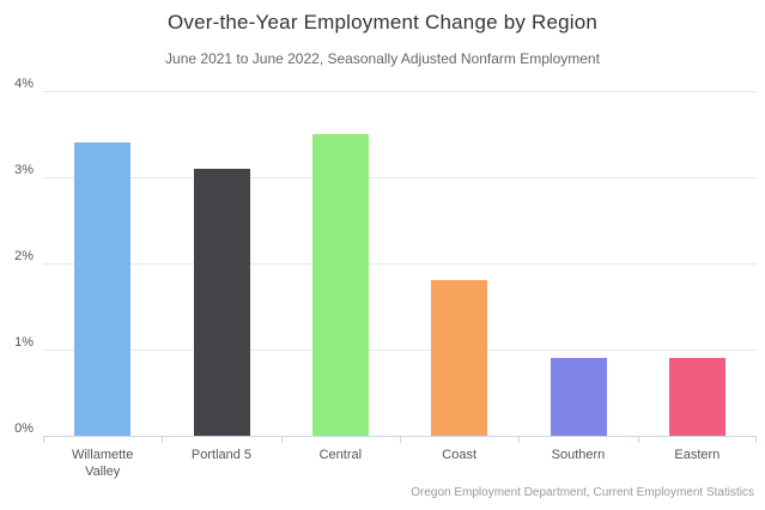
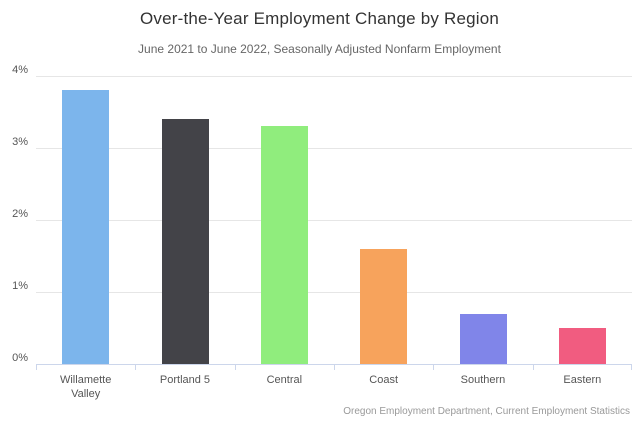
Willamette Valley: 3.4% -> 3.8%
Portland 5: 3.1% -> 3.4%
Central: 3.5% -> 3.3%
Coast: 1.8% -> 1.6%
Southern: 0.9% -> 0.7%
Eastern: 0.9% -> 0.5%
